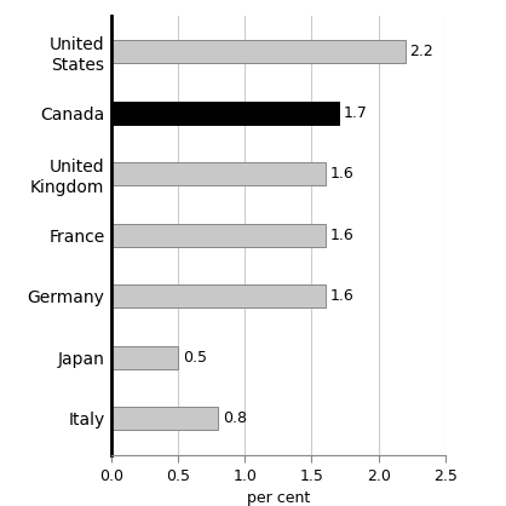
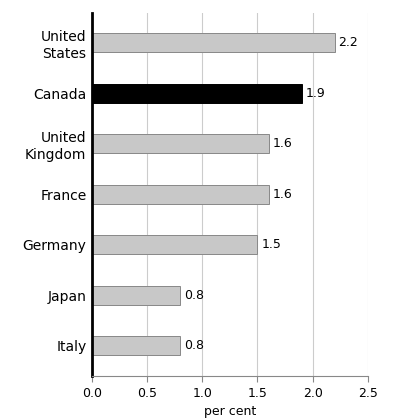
Canada: 1.7 -> 1.9
Germany: 1.6 -> 1.5
Japan: 0.5 -> 0.8
